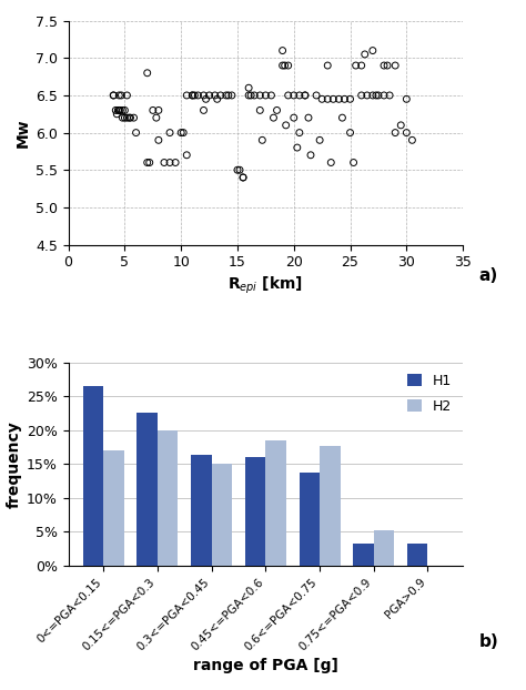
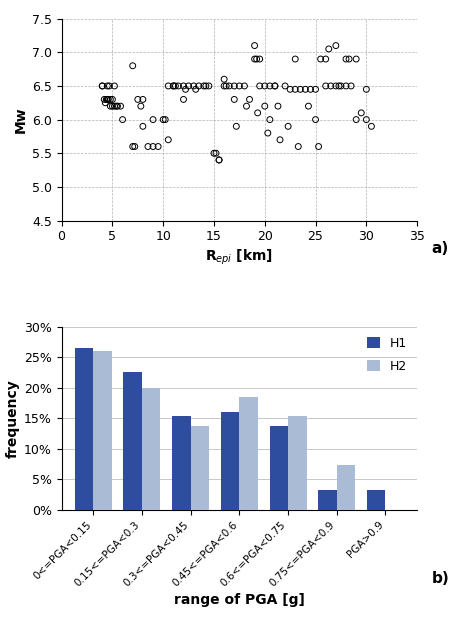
H2/0<=PGA<0.15: 17.0% -> 26.0%
H1/0.3<=PGA<0.45: 16.4% -> 15.3%
H2/0.3<=PGA<0.45: 15.0% -> 13.8%
H2/0.6<=PGA<0.75: 17.6% -> 15.3%
H2/0.75<=PGA<0.9: 5.2% -> 7.3%
